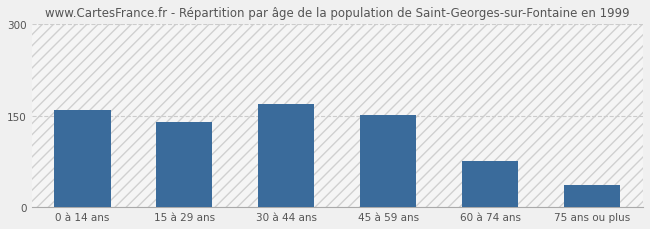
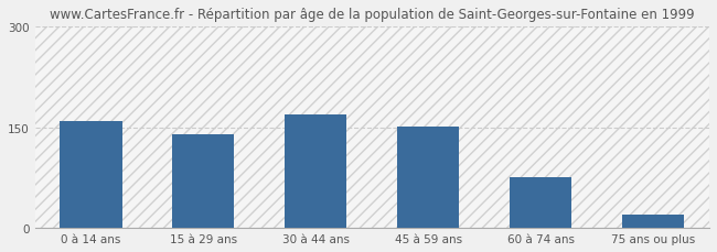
75 ans ou plus: 36 -> 20
